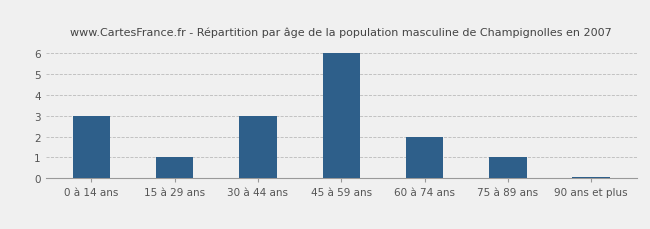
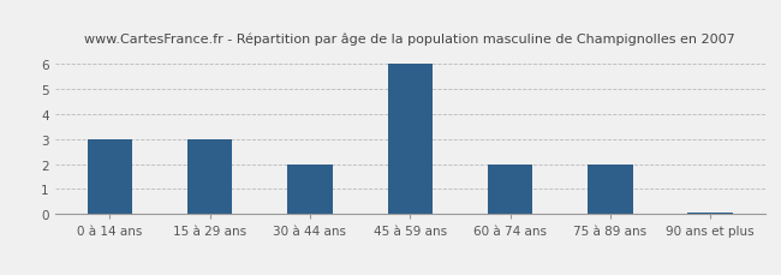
15 à 29 ans: 1.00 -> 3.00
30 à 44 ans: 3.00 -> 2.00
75 à 89 ans: 1.00 -> 2.00
